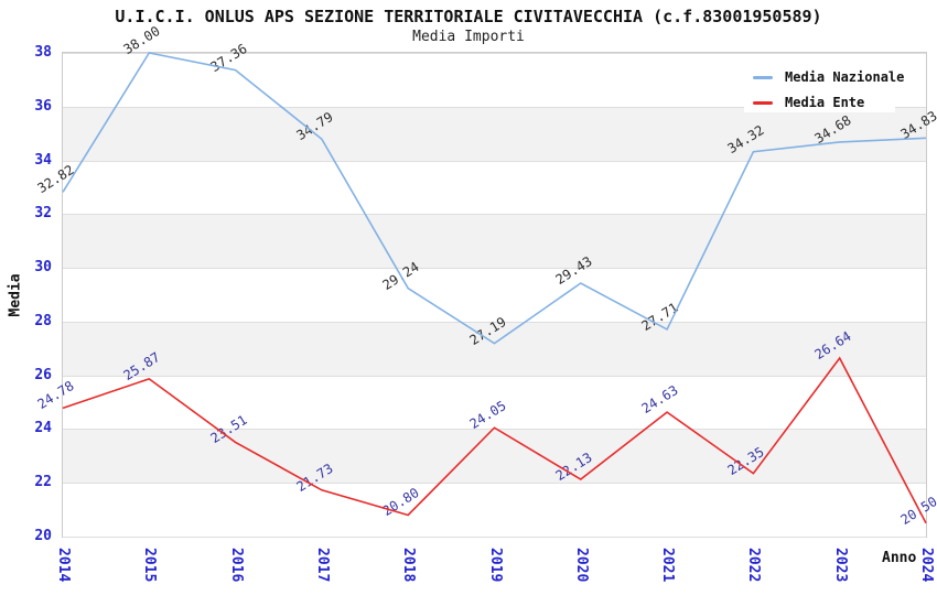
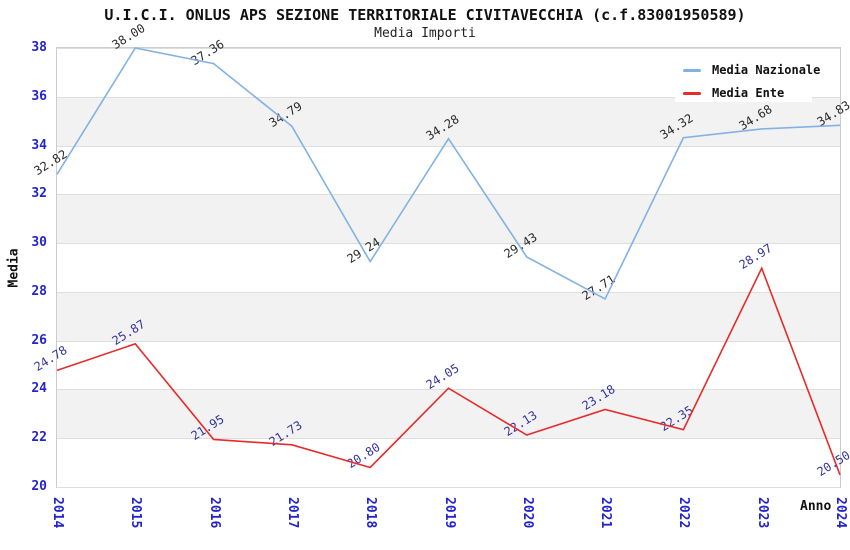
Media Ente/2016: 23.51 -> 21.95
Media Nazionale/2019: 27.19 -> 34.28
Media Ente/2021: 24.63 -> 23.18
Media Ente/2023: 26.64 -> 28.97
